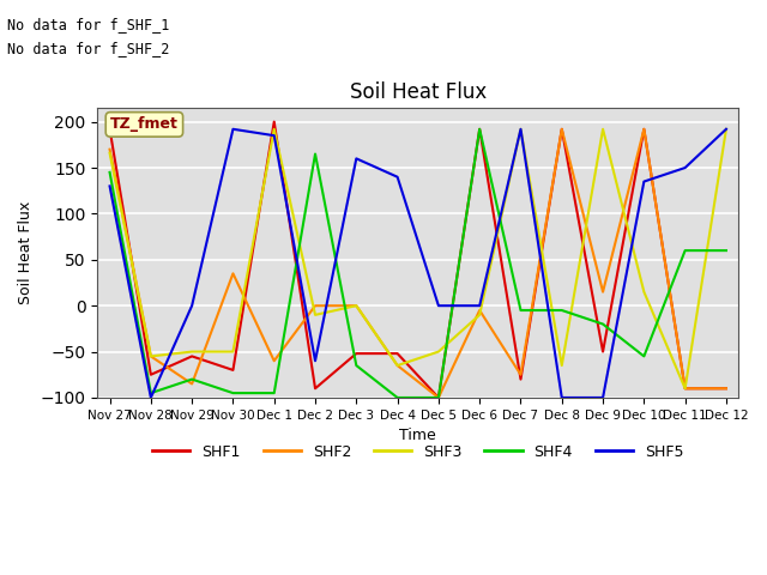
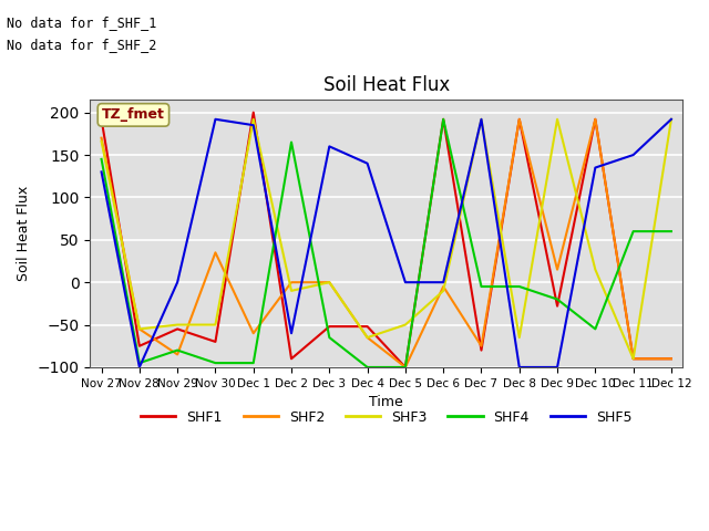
SHF1/Dec 9: -50 -> -28
